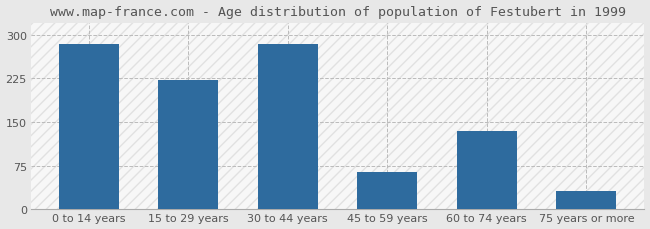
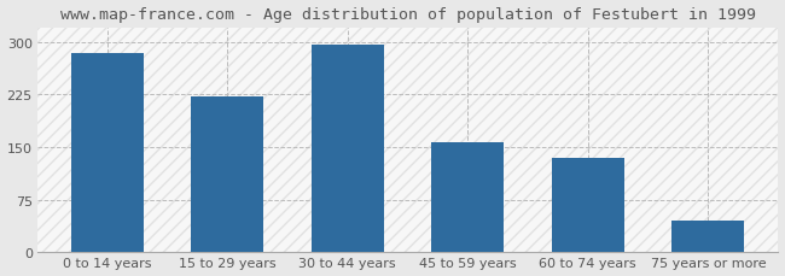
30 to 44 years: 284 -> 295
45 to 59 years: 64 -> 157
75 years or more: 32 -> 45
